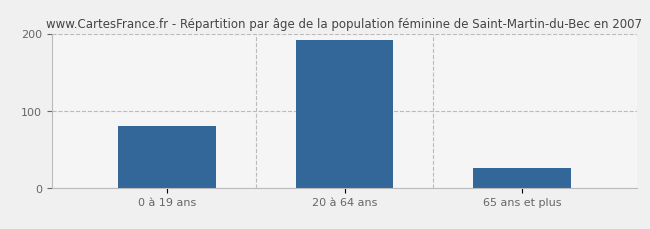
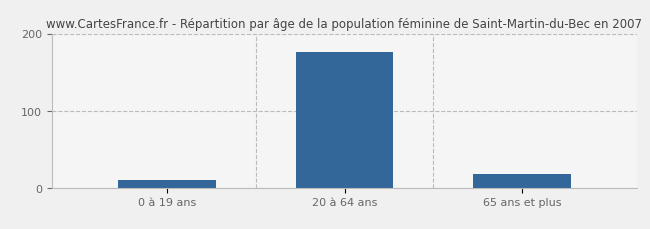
0 à 19 ans: 80 -> 10
20 à 64 ans: 191 -> 176
65 ans et plus: 25 -> 18
